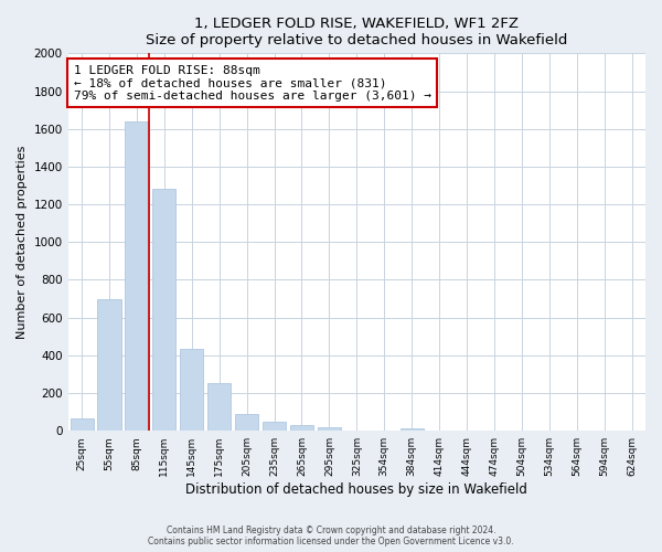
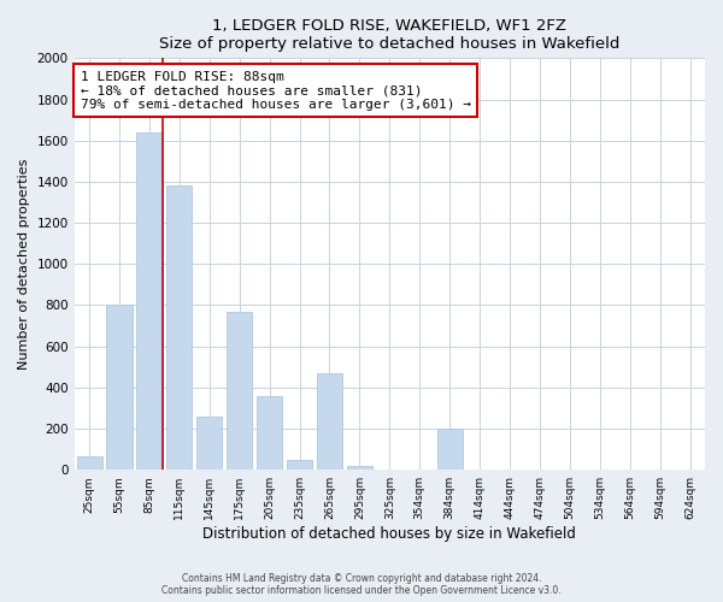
55sqm: 700 -> 800
115sqm: 1280 -> 1380
145sqm: 440 -> 260
175sqm: 250 -> 770
205sqm: 90 -> 360
265sqm: 30 -> 470
384sqm: 20 -> 200
